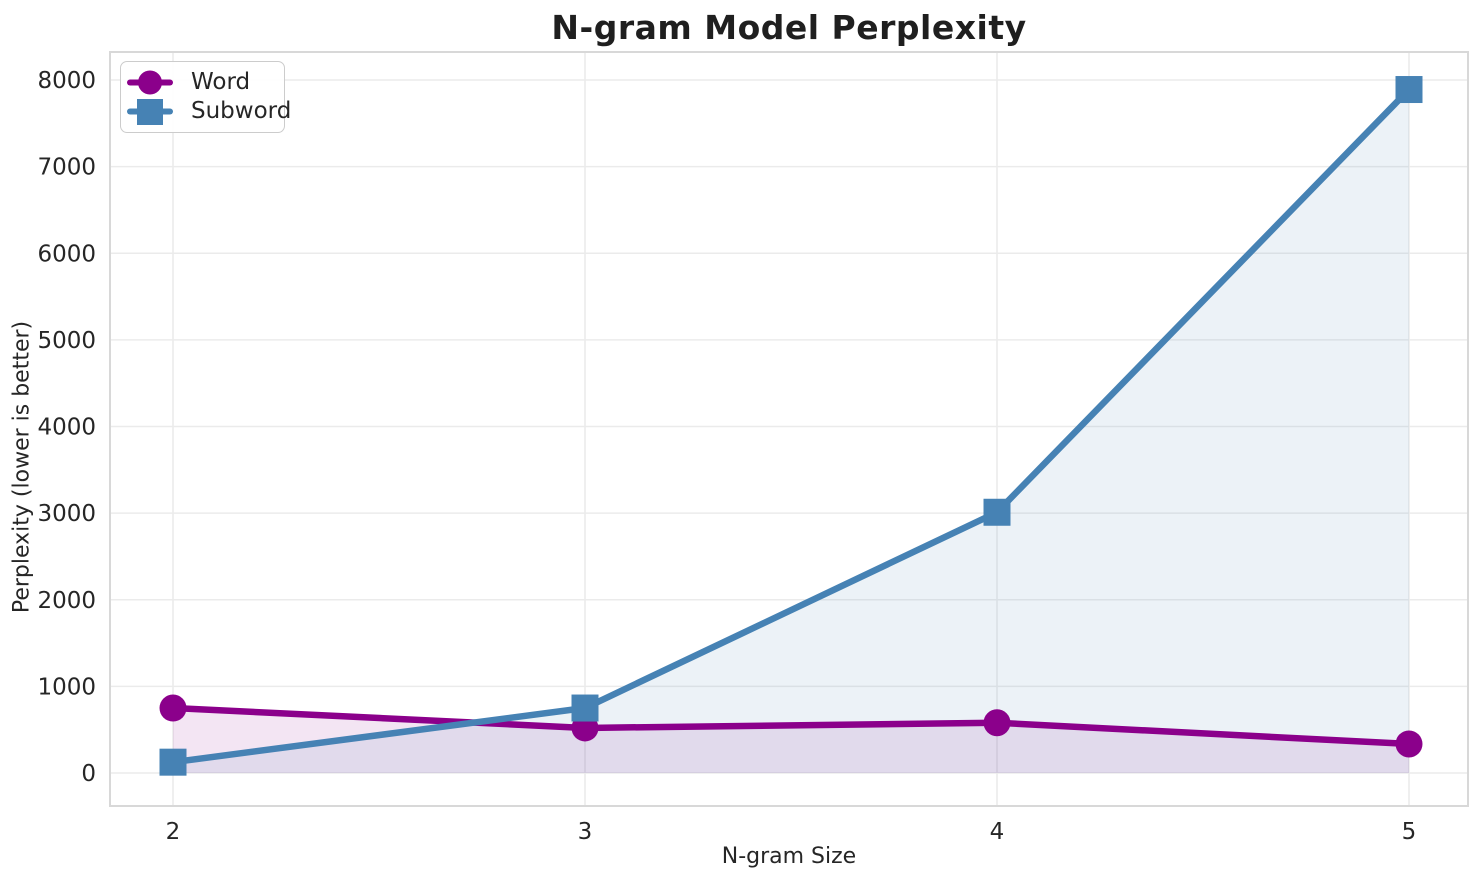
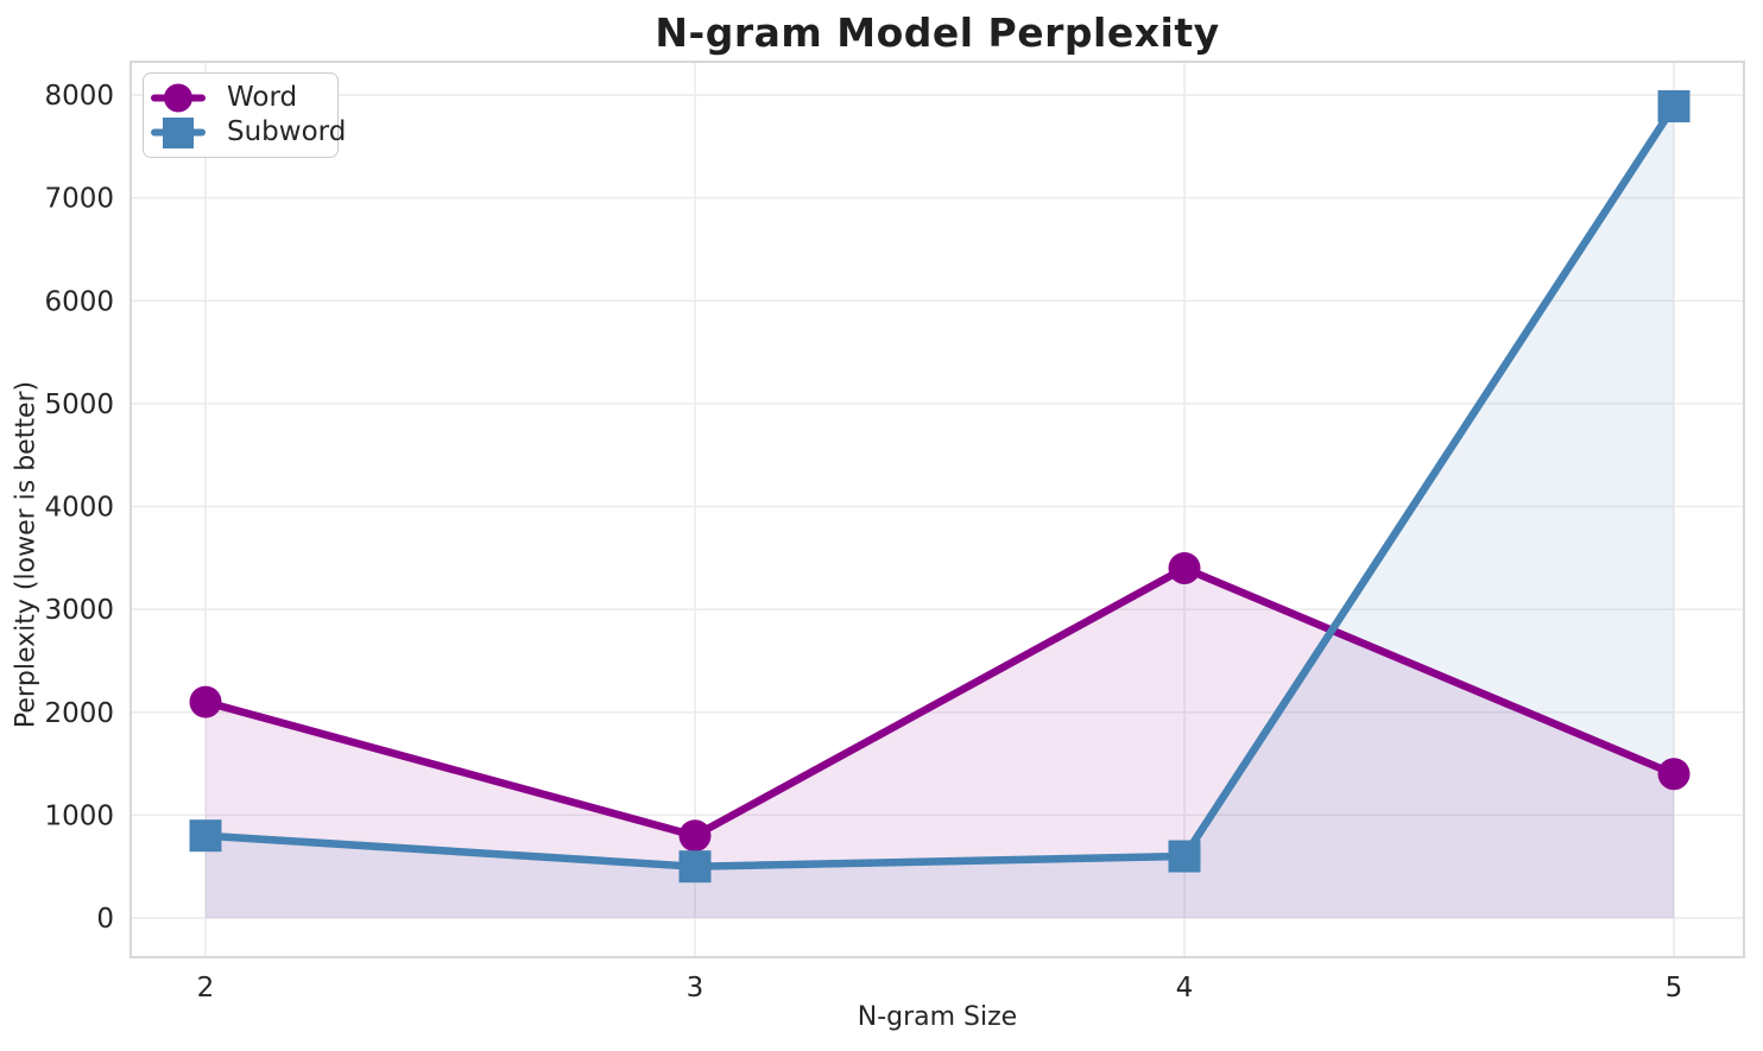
Word/2: 800 -> 2100
Subword/2: 100 -> 800
Word/3: 500 -> 800
Subword/3: 800 -> 500
Word/4: 600 -> 3400
Subword/4: 3000 -> 600
Word/5: 300 -> 1400
